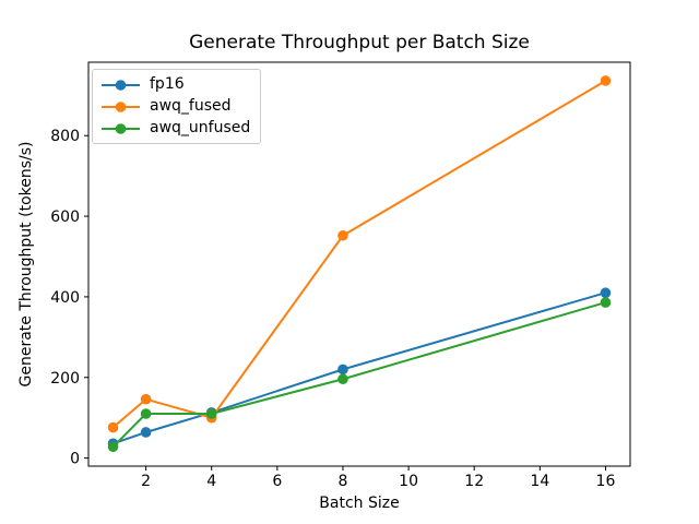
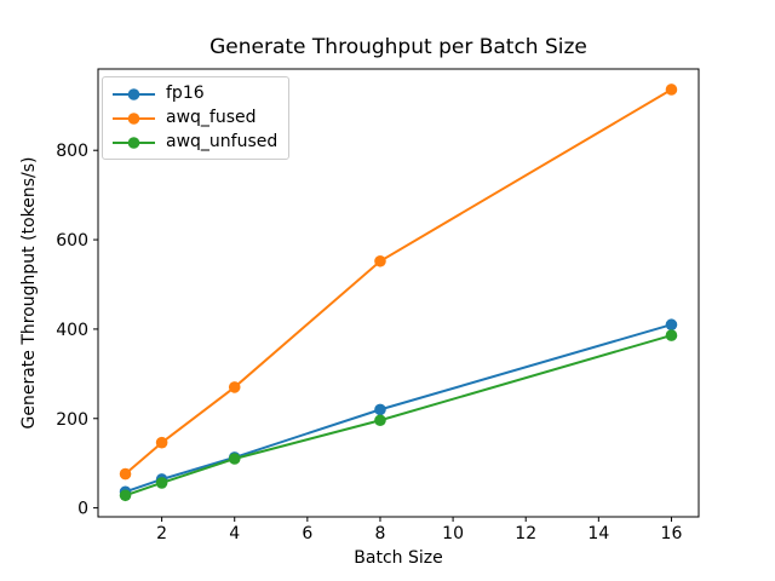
awq_unfused/2: 110 -> 60
awq_fused/4: 100 -> 270
